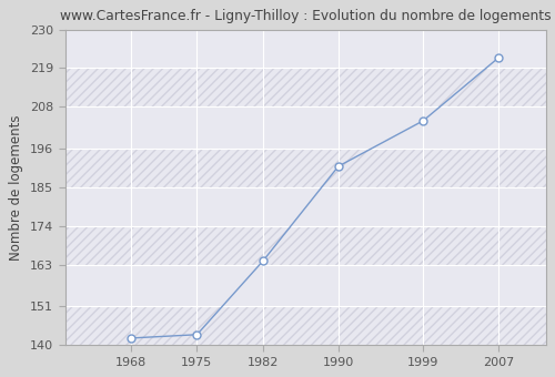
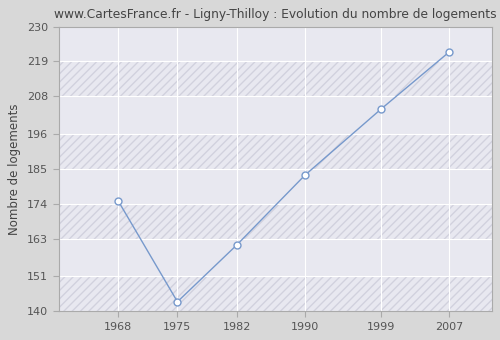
1968: 142 -> 175
1982: 164 -> 161
1990: 191 -> 183
